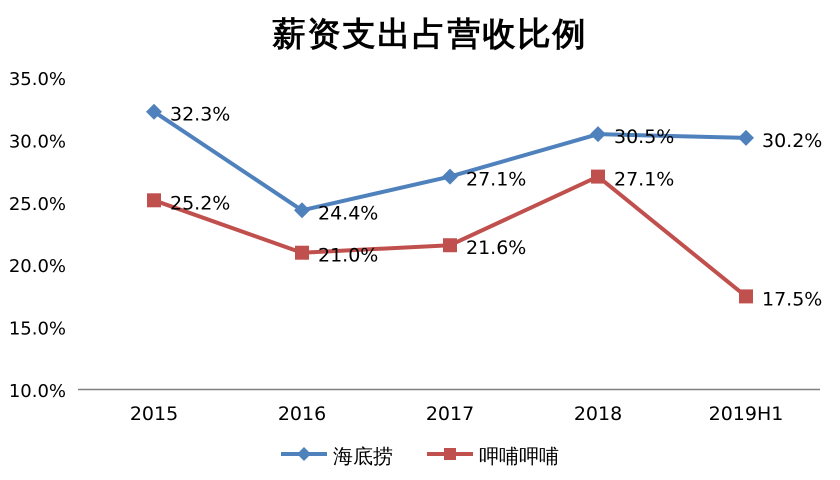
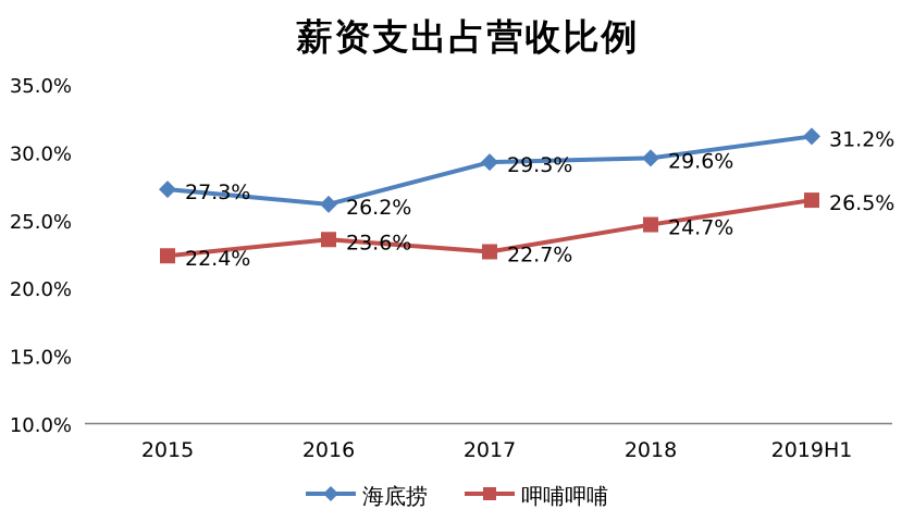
海底捞/2015: 32.3% -> 27.3%
呷哺呷哺/2015: 25.2% -> 22.4%
海底捞/2016: 24.4% -> 26.2%
呷哺呷哺/2016: 21.0% -> 23.6%
海底捞/2017: 27.1% -> 29.3%
呷哺呷哺/2017: 21.6% -> 22.7%
海底捞/2018: 30.5% -> 29.6%
呷哺呷哺/2018: 27.1% -> 24.7%
海底捞/2019H1: 30.2% -> 31.2%
呷哺呷哺/2019H1: 17.5% -> 26.5%
